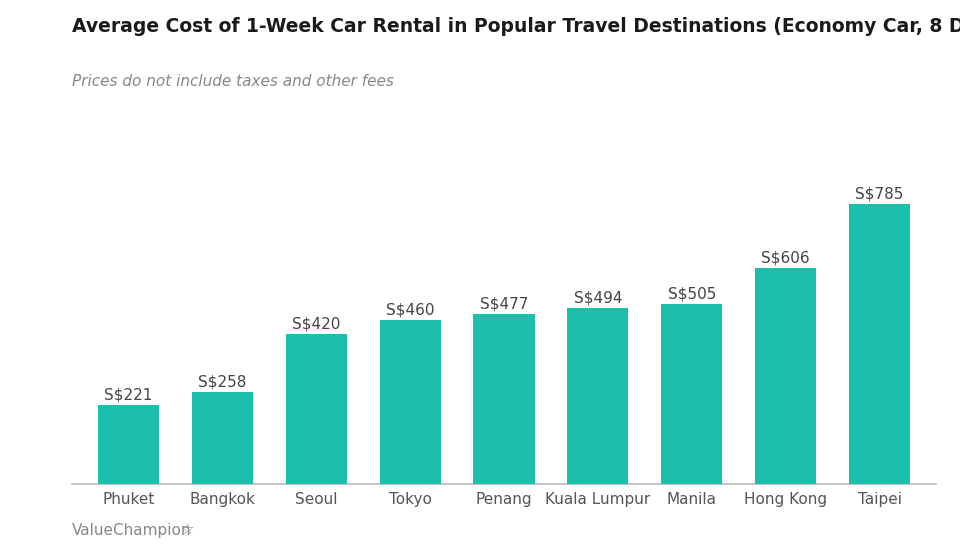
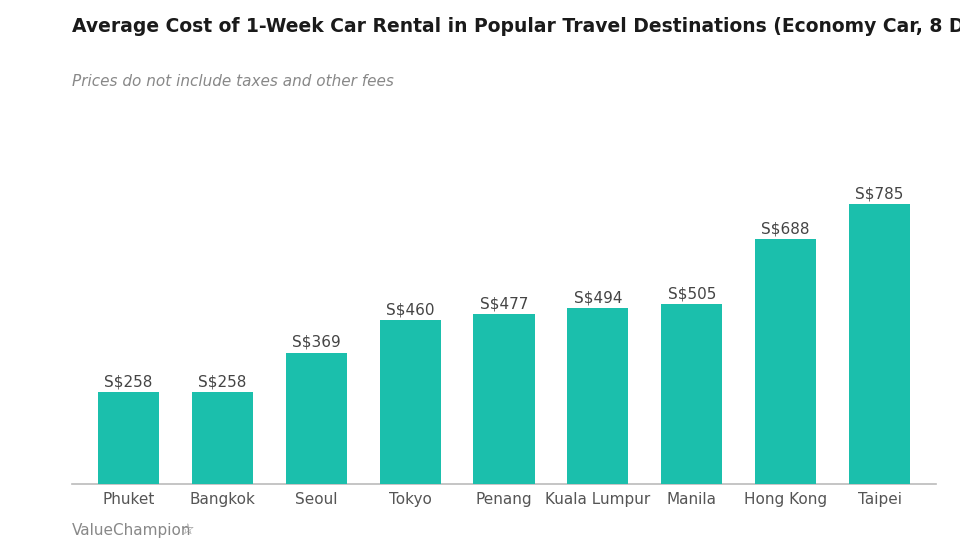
Phuket: S$221 -> S$258
Seoul: S$420 -> S$369
Hong Kong: S$606 -> S$688
